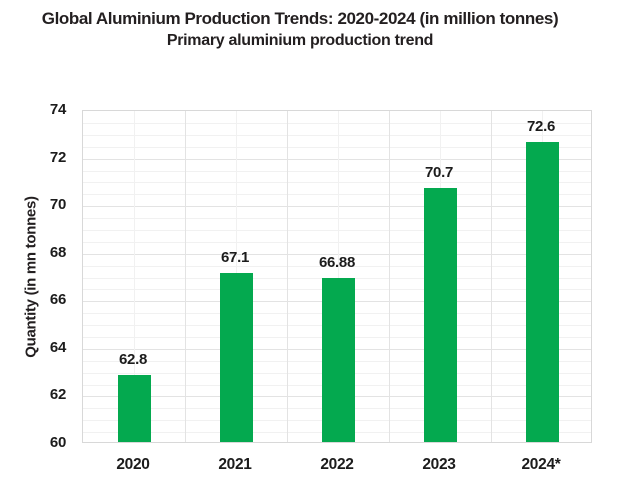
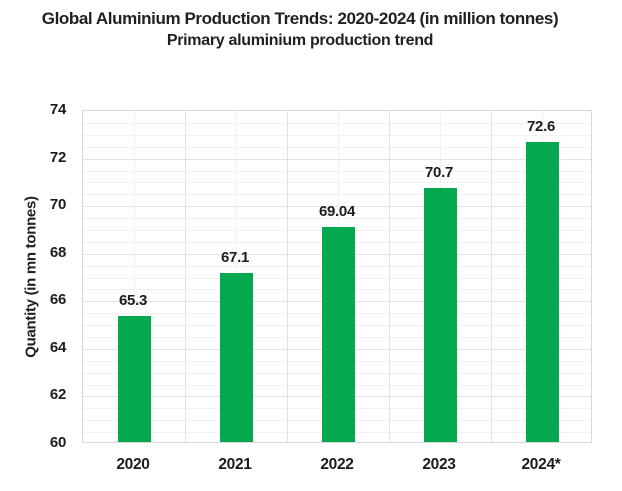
2020: 62.8 -> 65.3
2022: 66.88 -> 69.04
